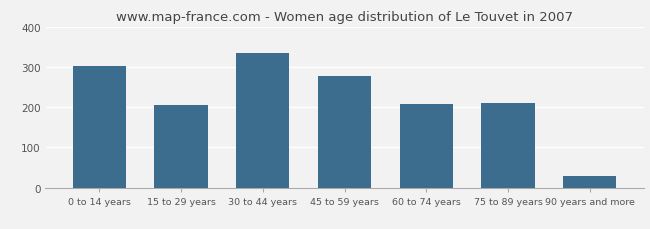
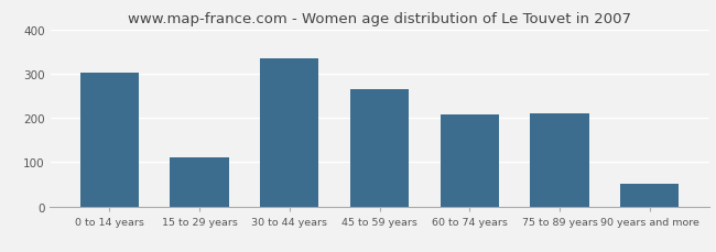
15 to 29 years: 206 -> 110
45 to 59 years: 278 -> 265
90 years and more: 28 -> 50
